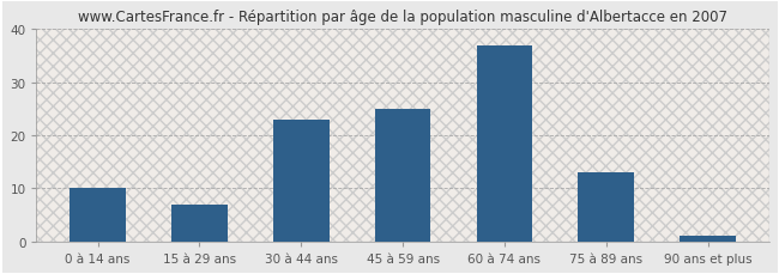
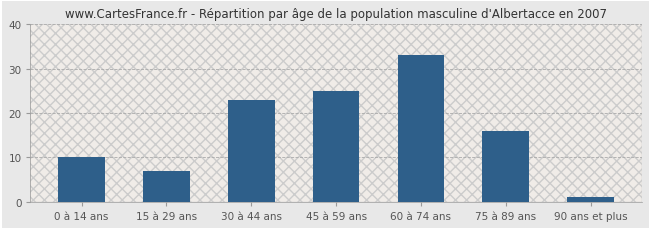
60 à 74 ans: 37 -> 33
75 à 89 ans: 13 -> 16
